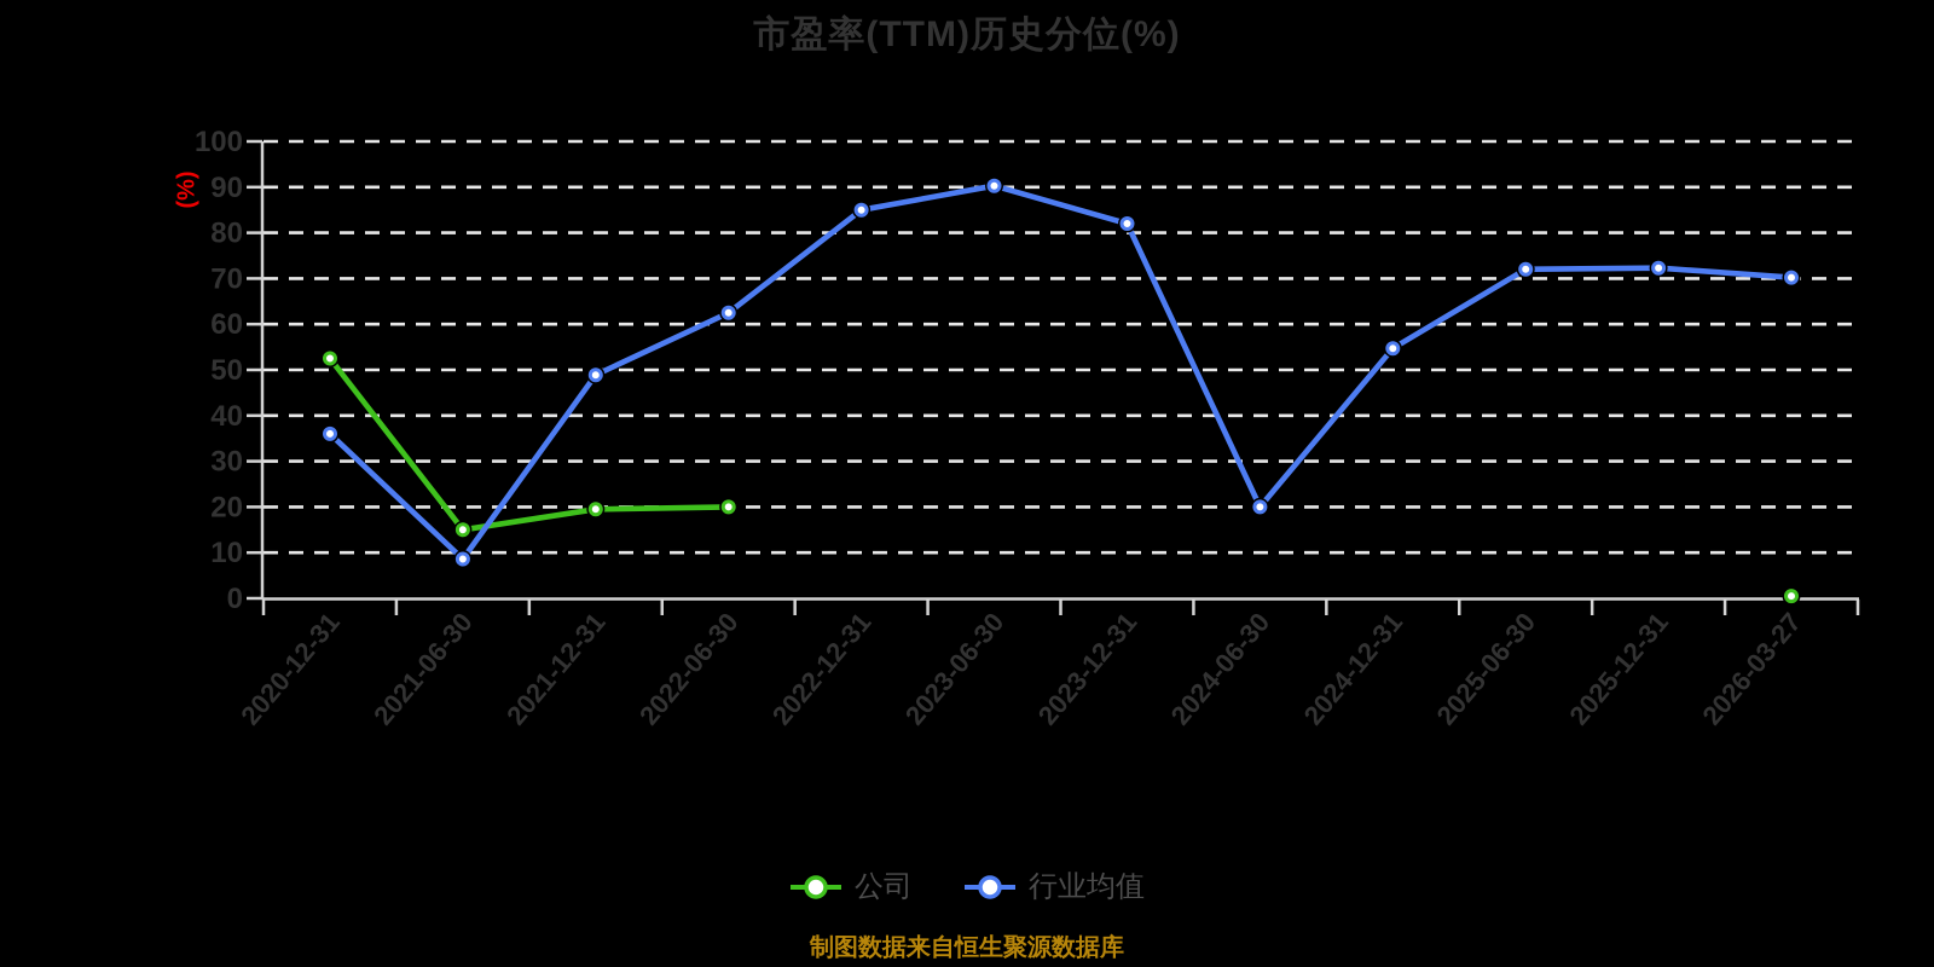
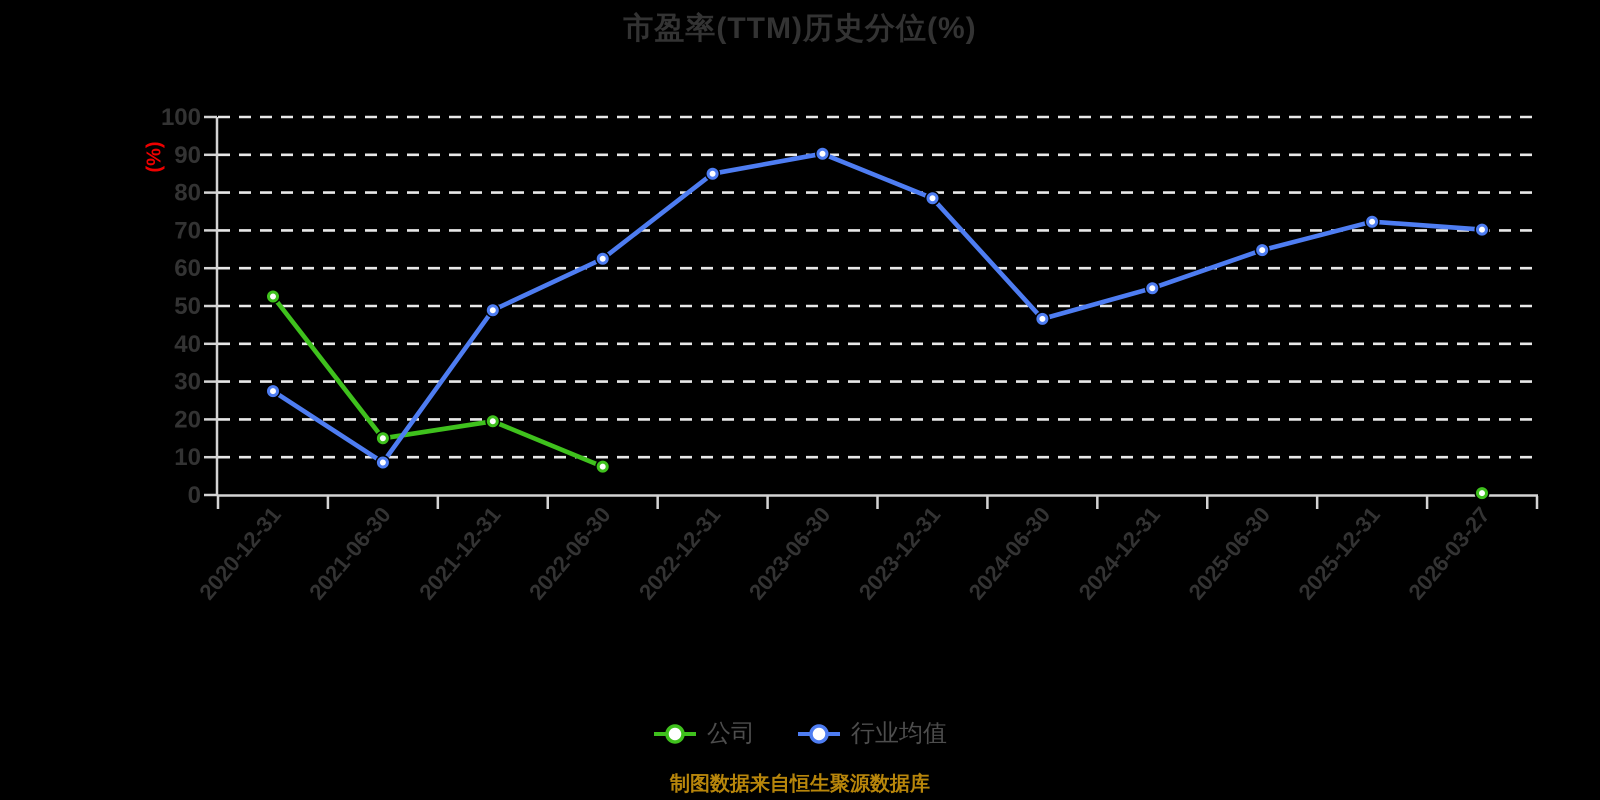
行业均值/2020-12-31: 36 -> 28
公司/2022-06-30: 20 -> 8
行业均值/2023-12-31: 82 -> 78
行业均值/2024-06-30: 20 -> 47
行业均值/2025-06-30: 72 -> 65
